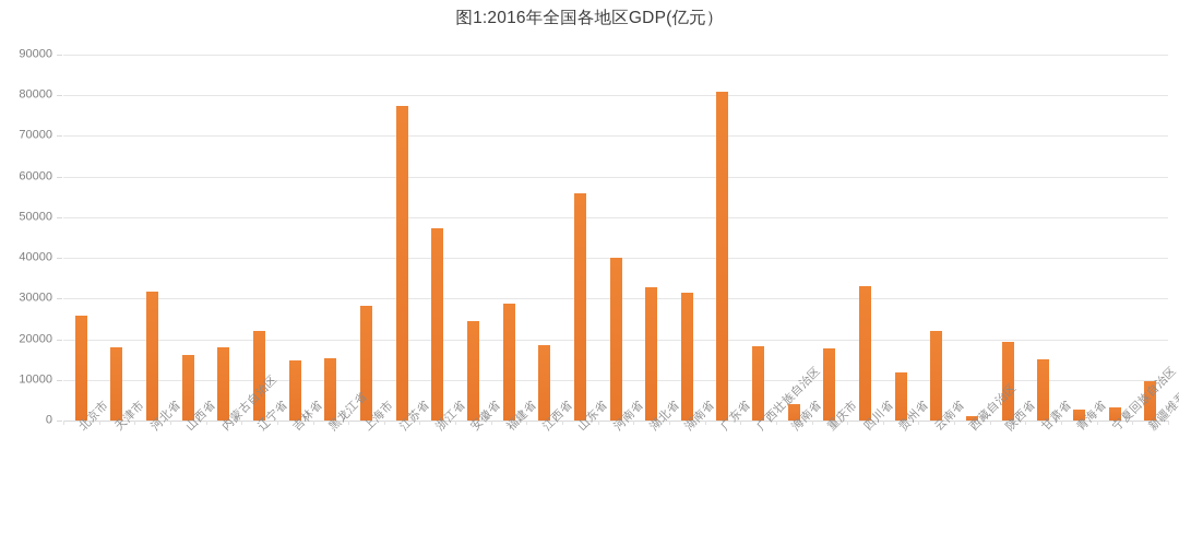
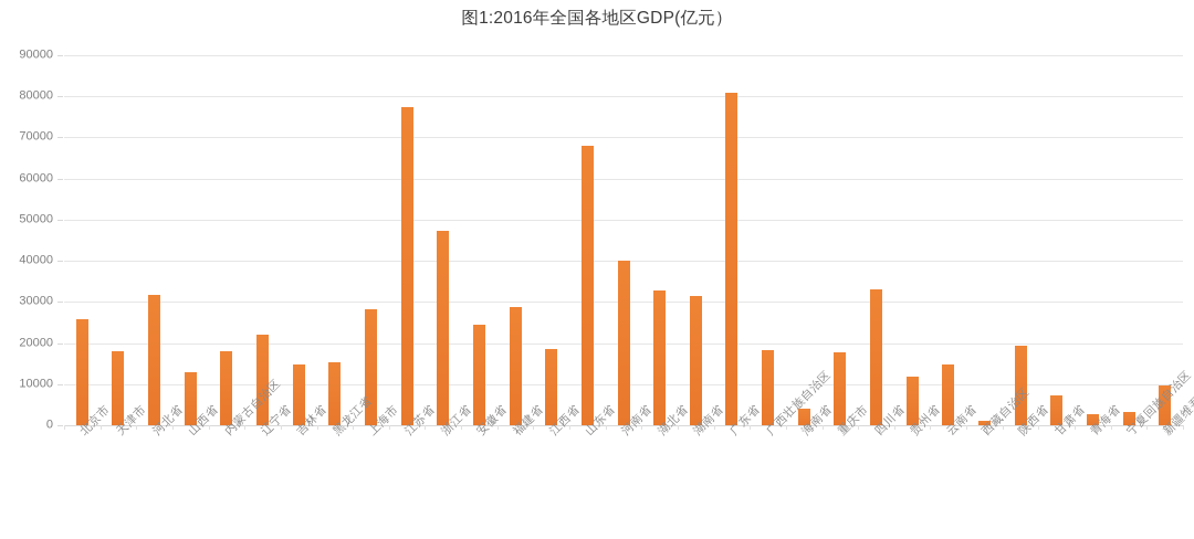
山西省: 16000 -> 13000
山东省: 56000 -> 68000
云南省: 22000 -> 15000
甘肃省: 15000 -> 7000
